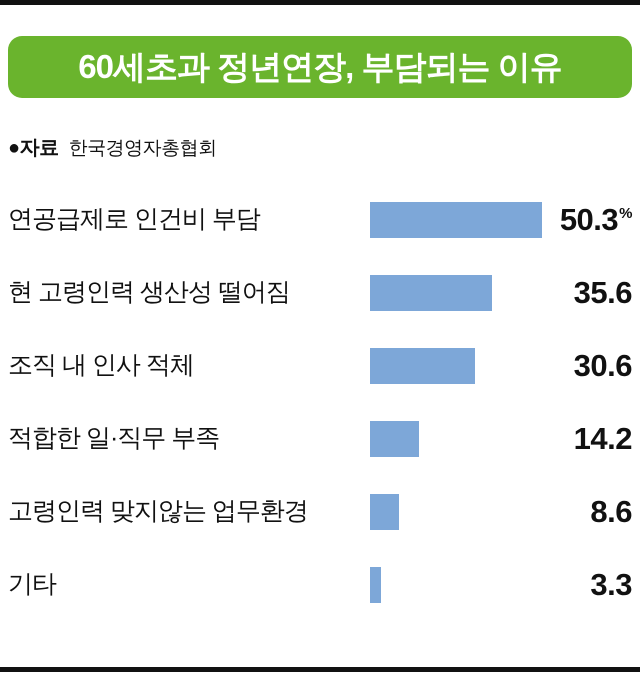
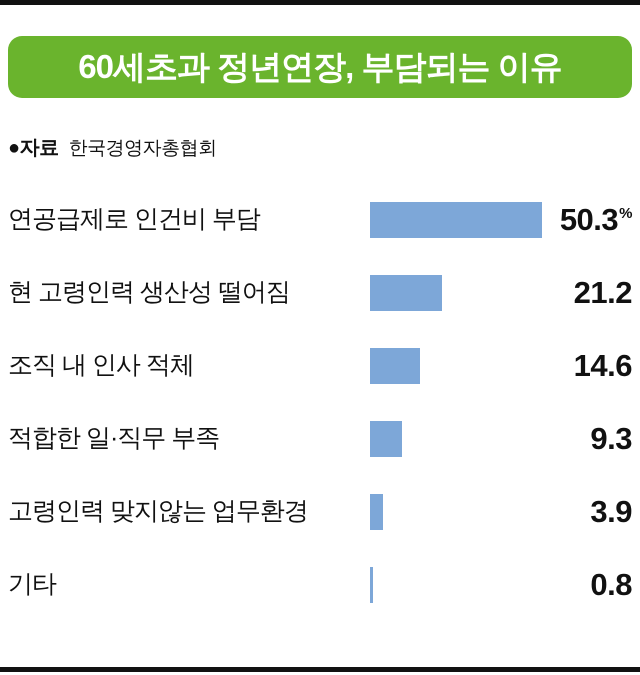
현 고령인력 생산성 떨어짐: 35.6 -> 21.2
조직 내 인사 적체: 30.6 -> 14.6
적합한 일·직무 부족: 14.2 -> 9.3
고령인력 맞지않는 업무환경: 8.6 -> 3.9
기타: 3.3 -> 0.8
